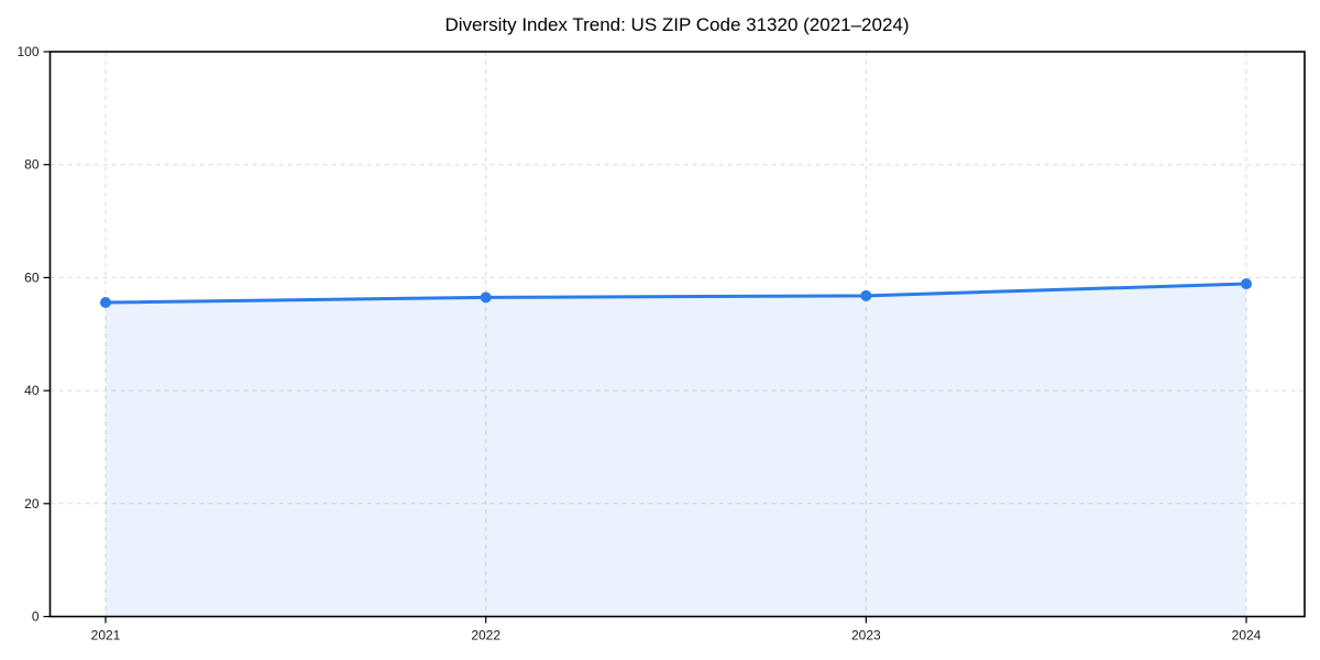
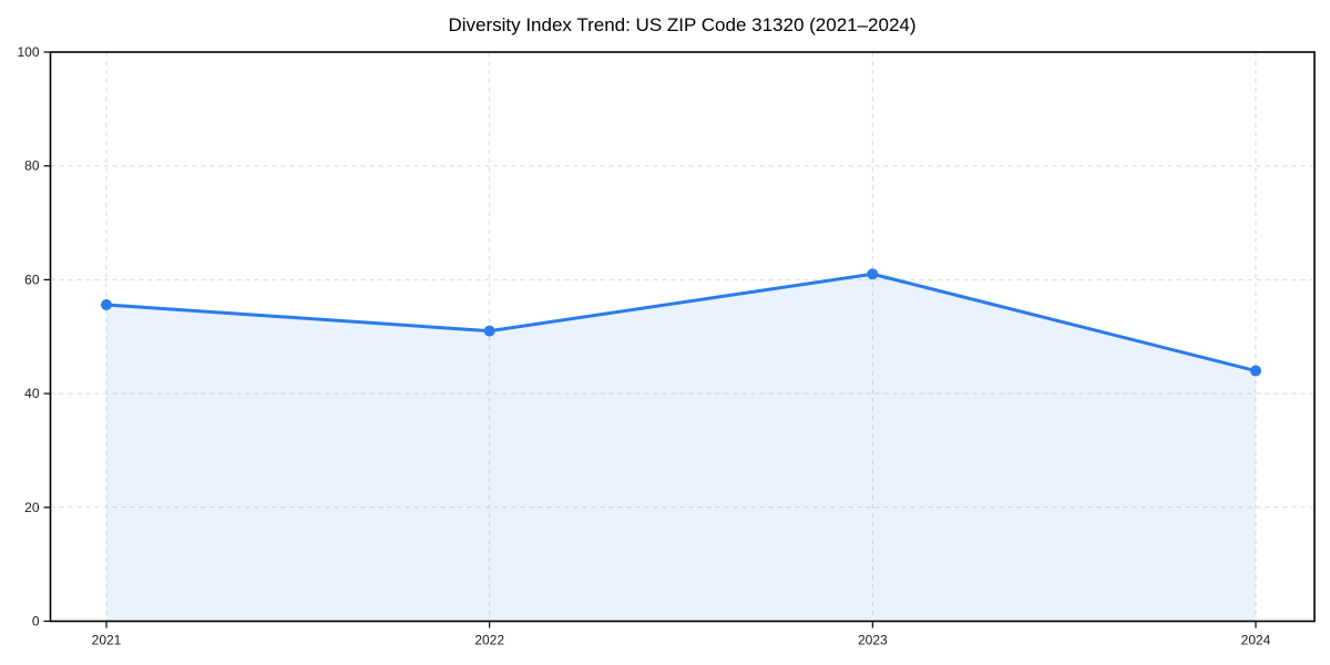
2022: 56 -> 51
2023: 57 -> 61
2024: 59 -> 44
